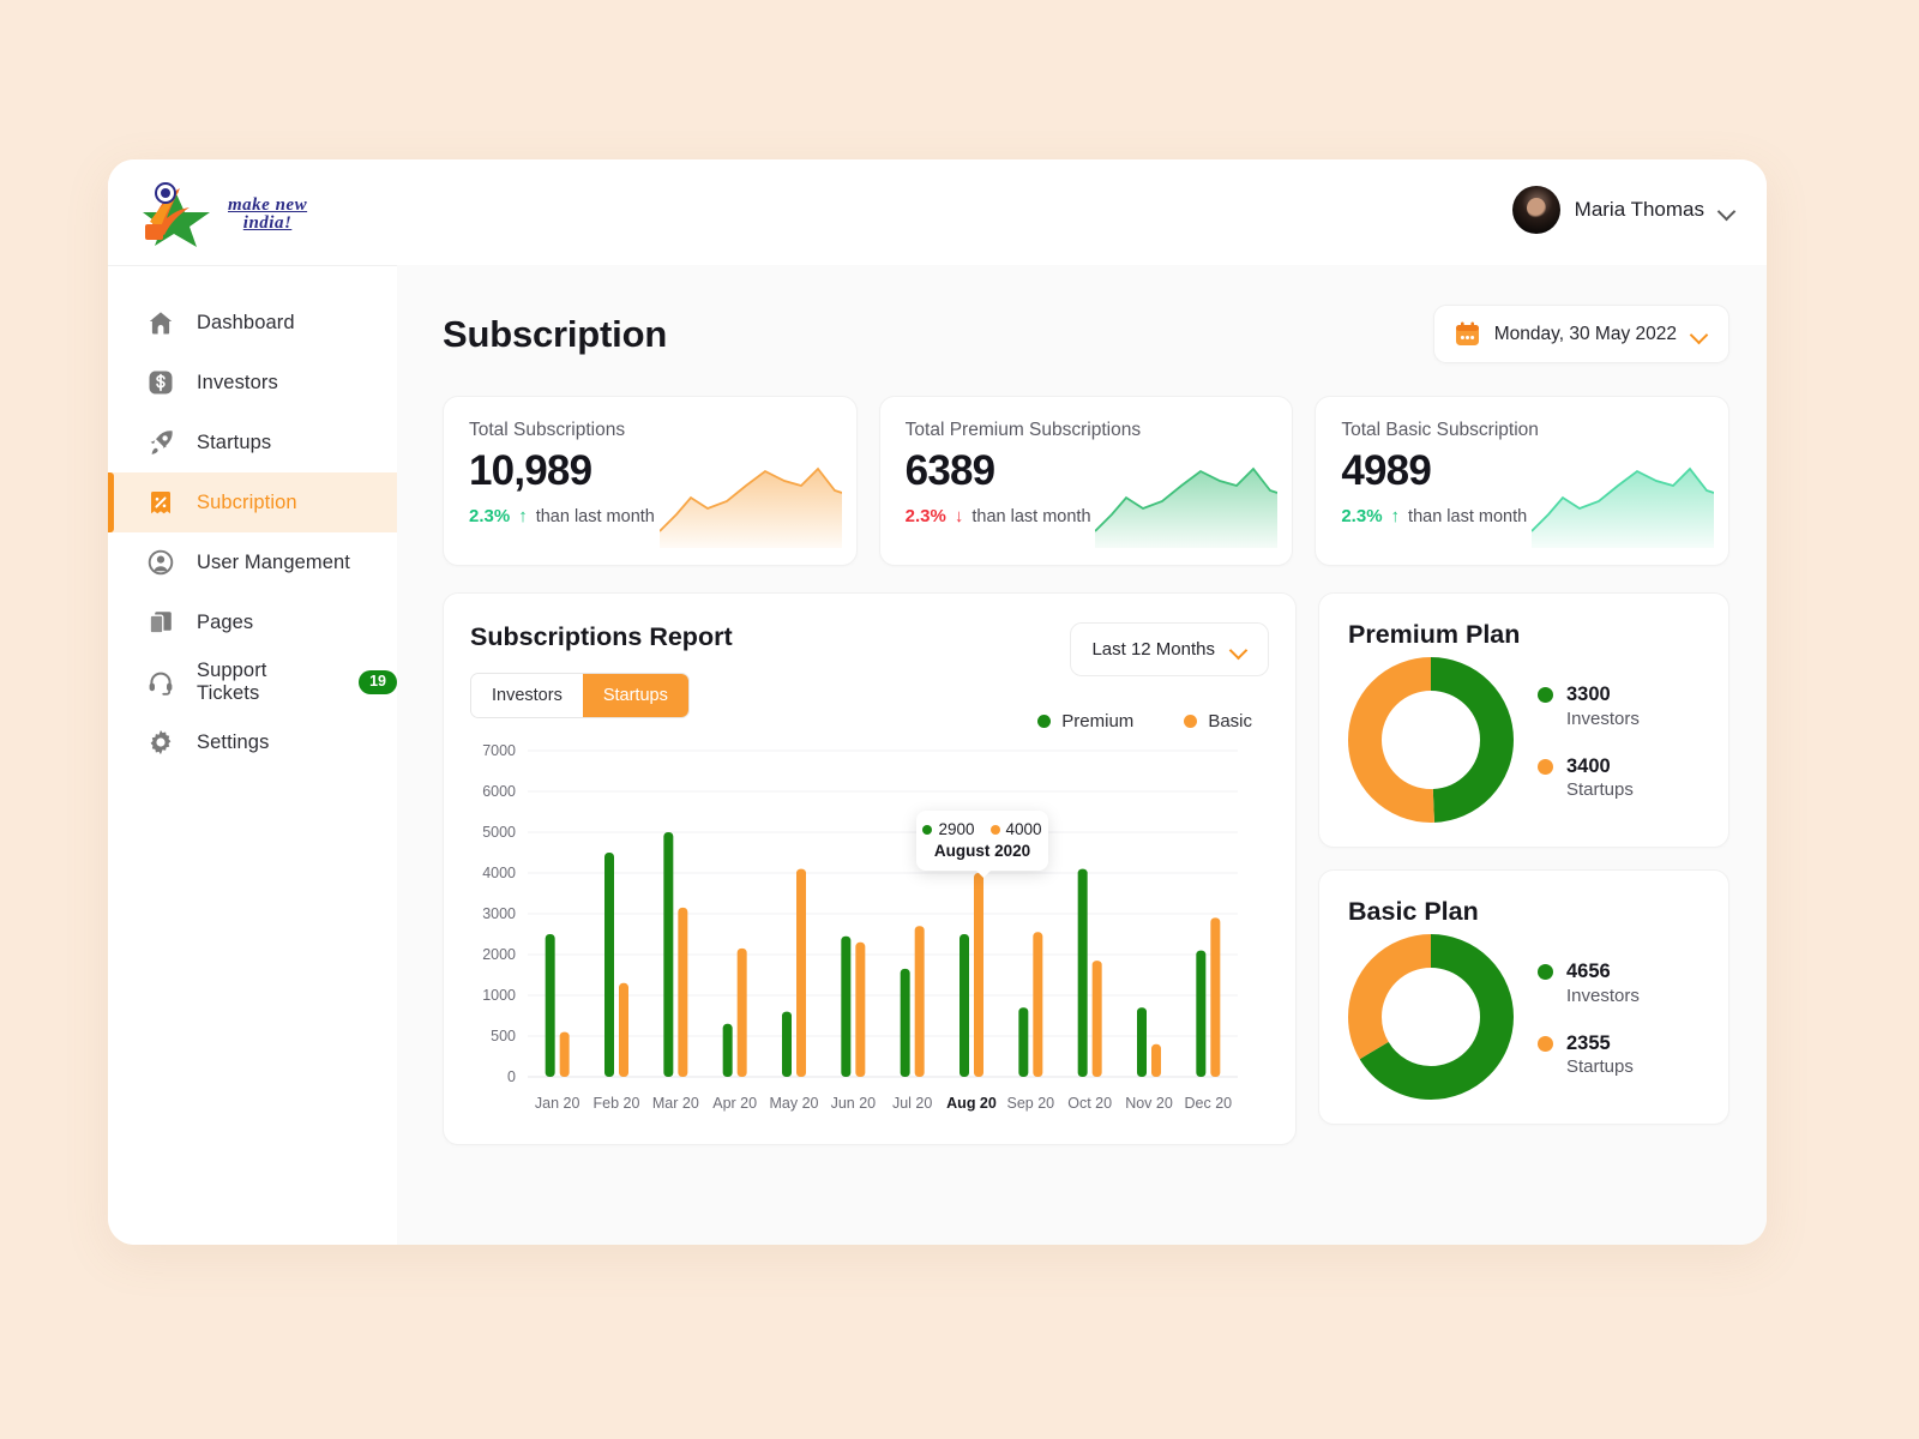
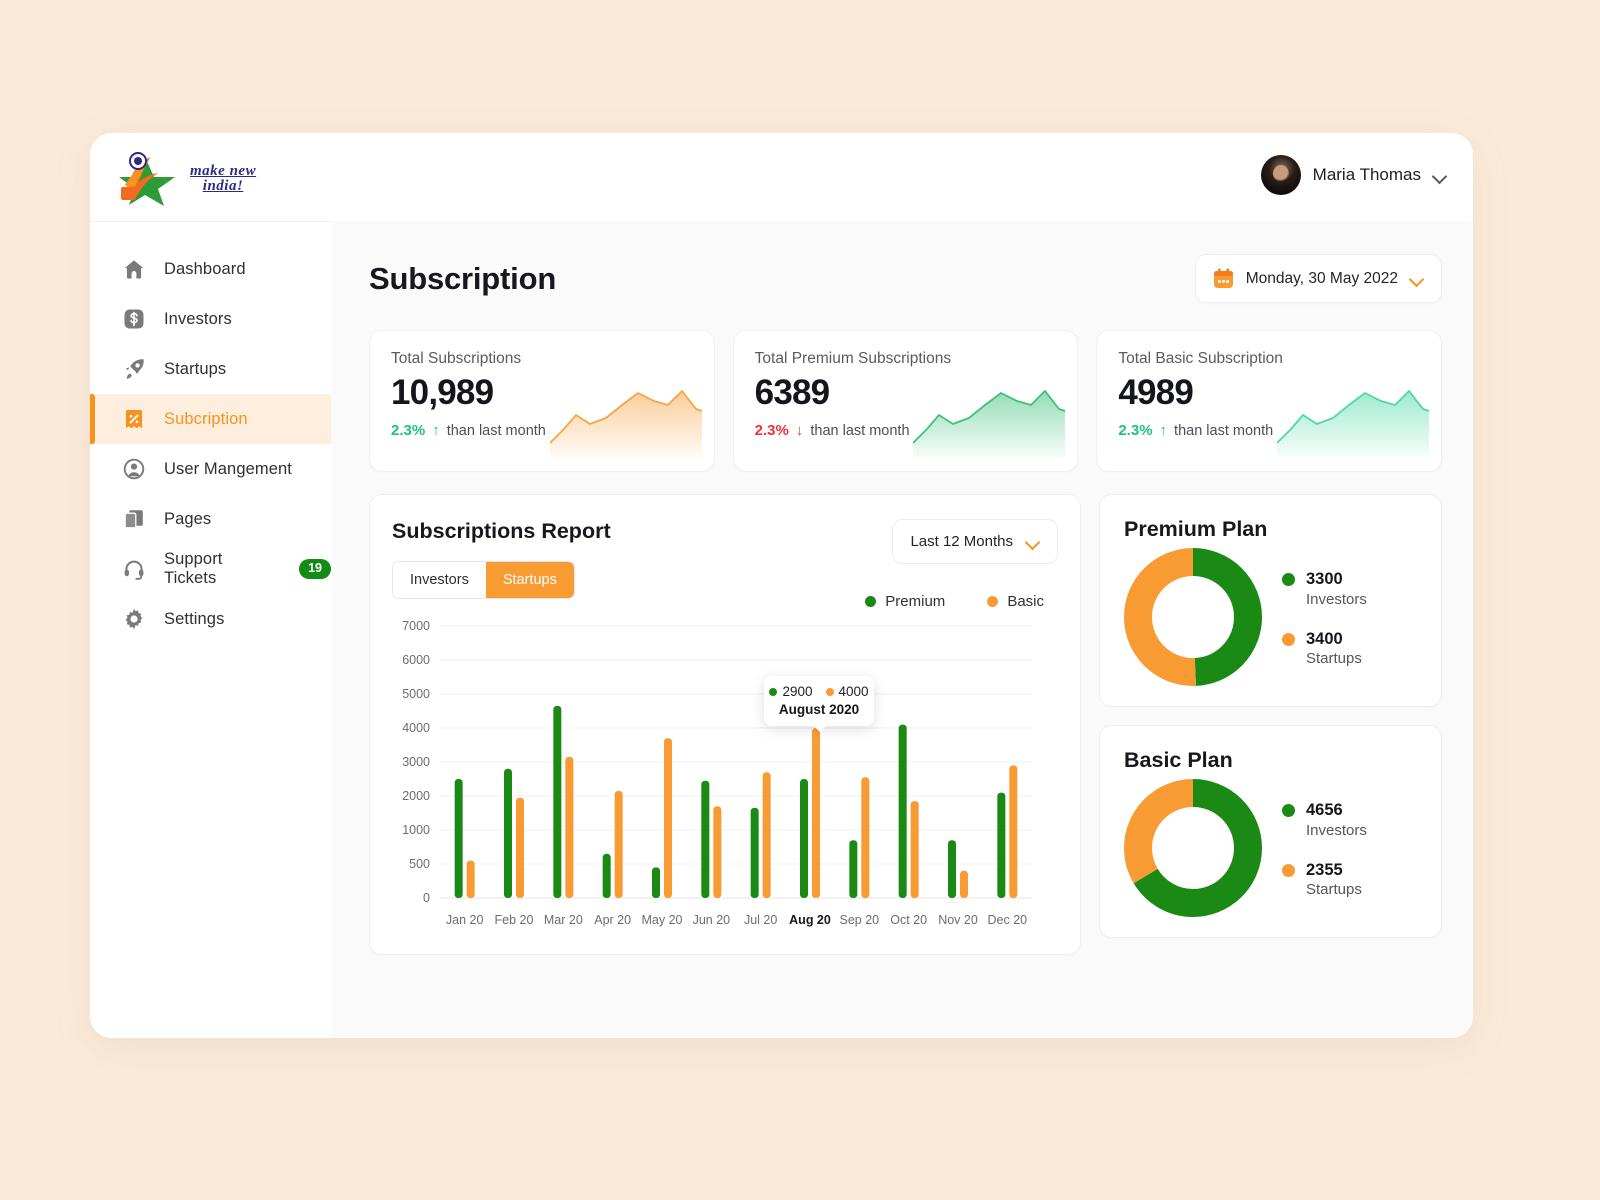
Premium/Feb 20: 4500 -> 2800
Basic/Feb 20: 1300 -> 2000
Premium/Mar 20: 5000 -> 4600
Premium/May 20: 800 -> 400
Basic/May 20: 4100 -> 3700
Basic/Jun 20: 2300 -> 1700
